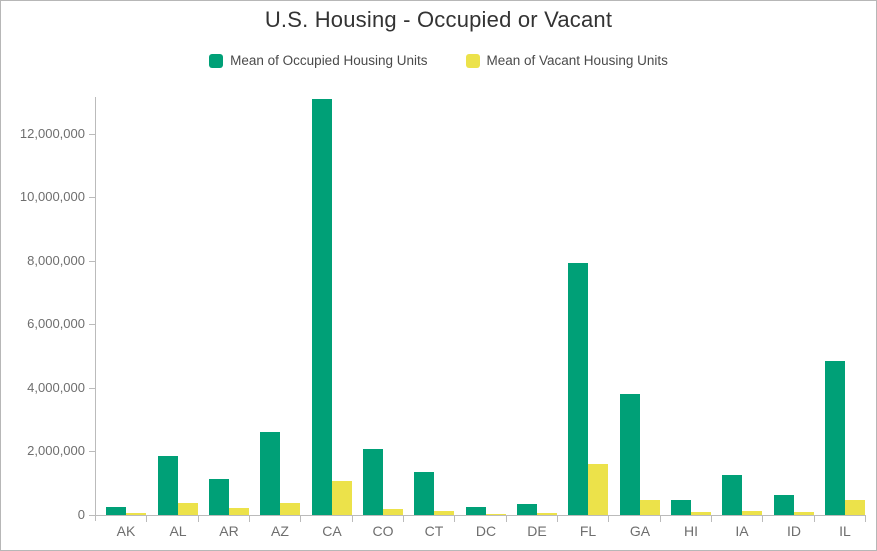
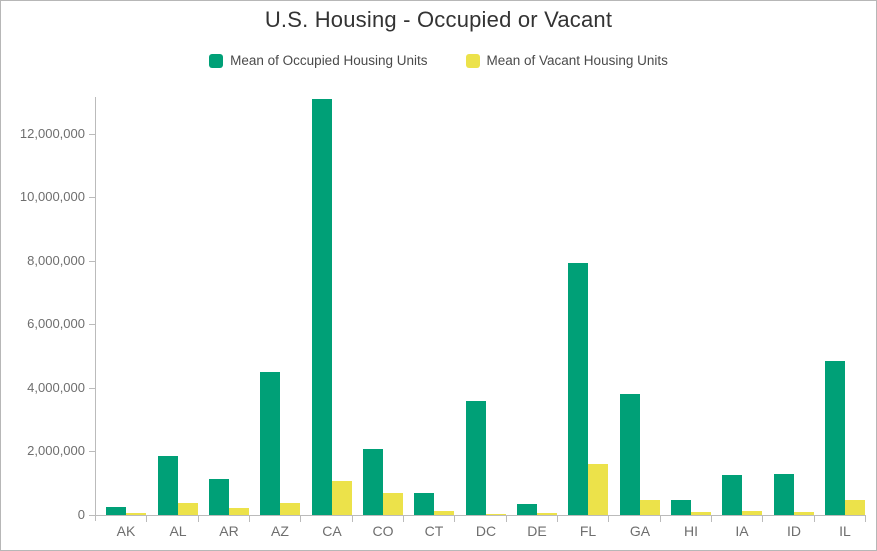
Mean of Occupied Housing Units/AZ: 2600000 -> 4500000
Mean of Vacant Housing Units/CO: 200000 -> 700000
Mean of Occupied Housing Units/CT: 1400000 -> 700000
Mean of Occupied Housing Units/DC: 300000 -> 3600000
Mean of Occupied Housing Units/ID: 600000 -> 1300000
